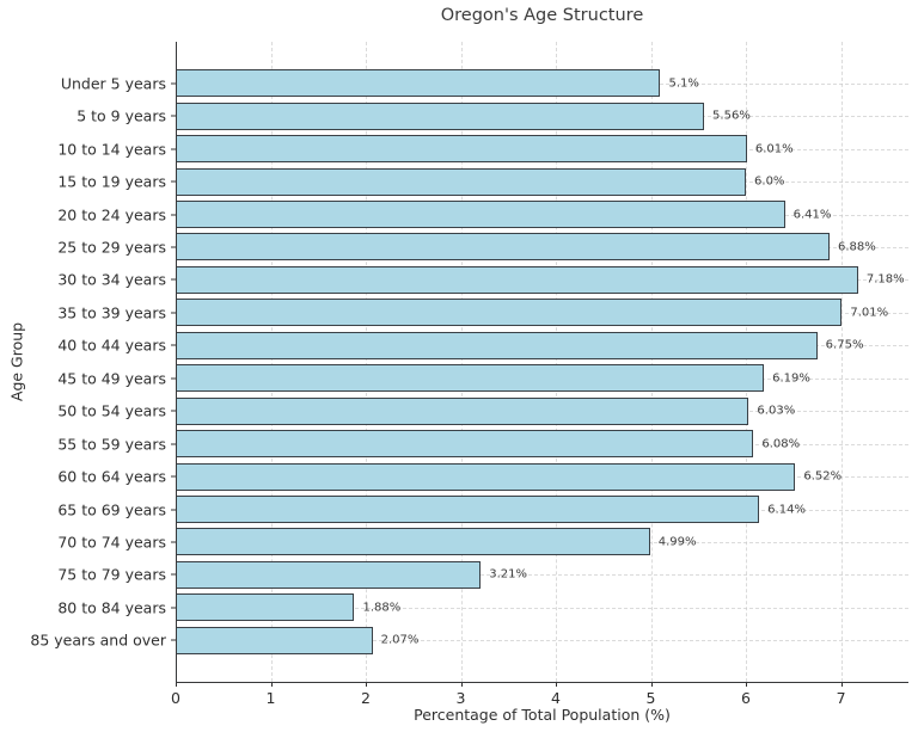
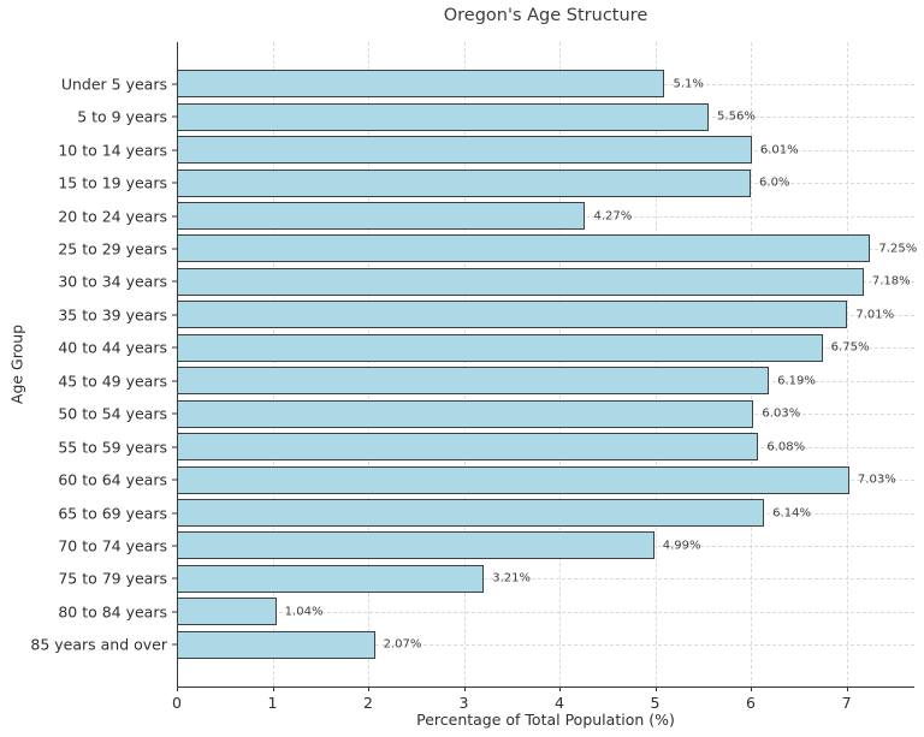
20 to 24 years: 6.41% -> 4.27%
25 to 29 years: 6.88% -> 7.25%
60 to 64 years: 6.52% -> 7.03%
80 to 84 years: 1.88% -> 1.04%
